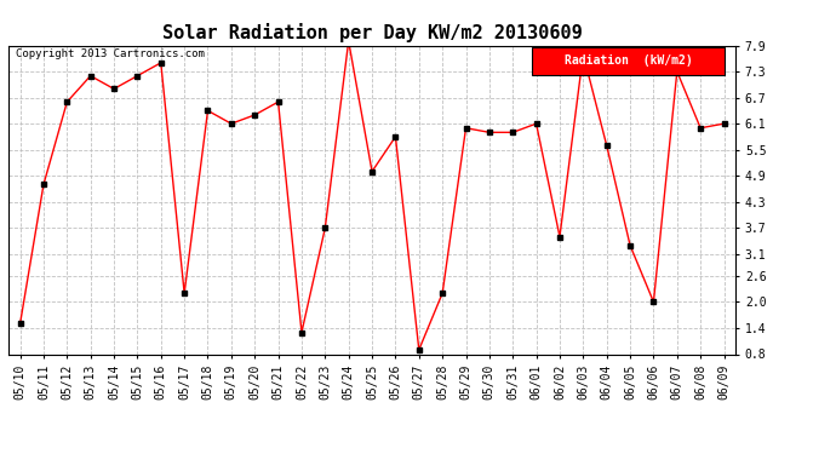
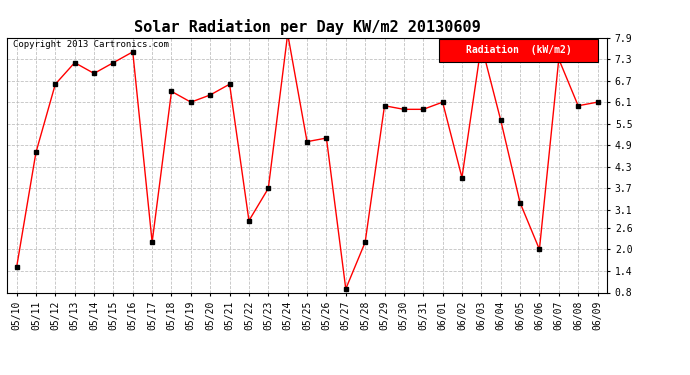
05/22: 1.3 -> 2.8
05/26: 5.8 -> 5.1
06/02: 3.5 -> 4.0
